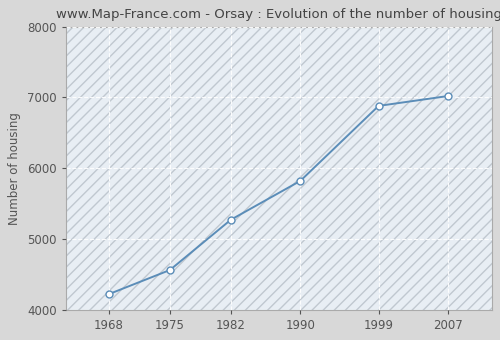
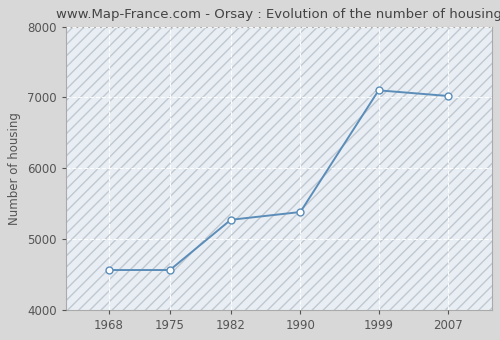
1968: 4220 -> 4560
1990: 5820 -> 5380
1999: 6880 -> 7100
